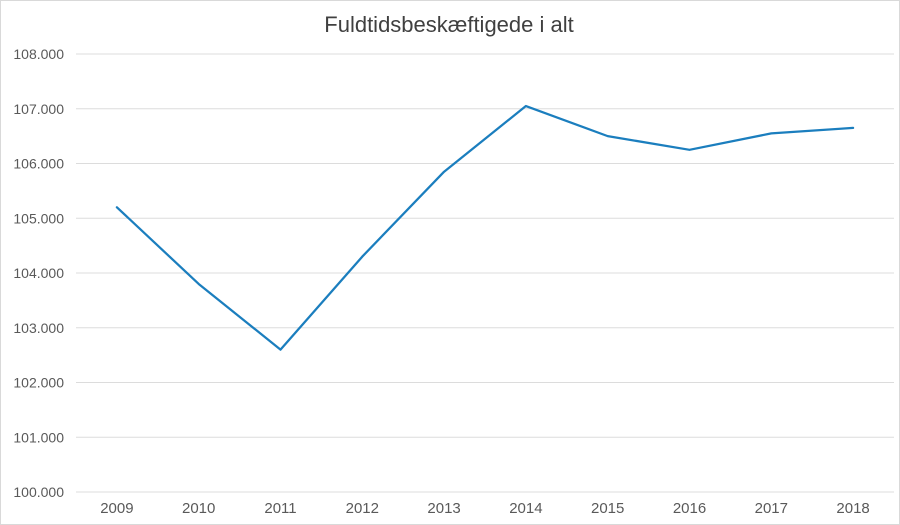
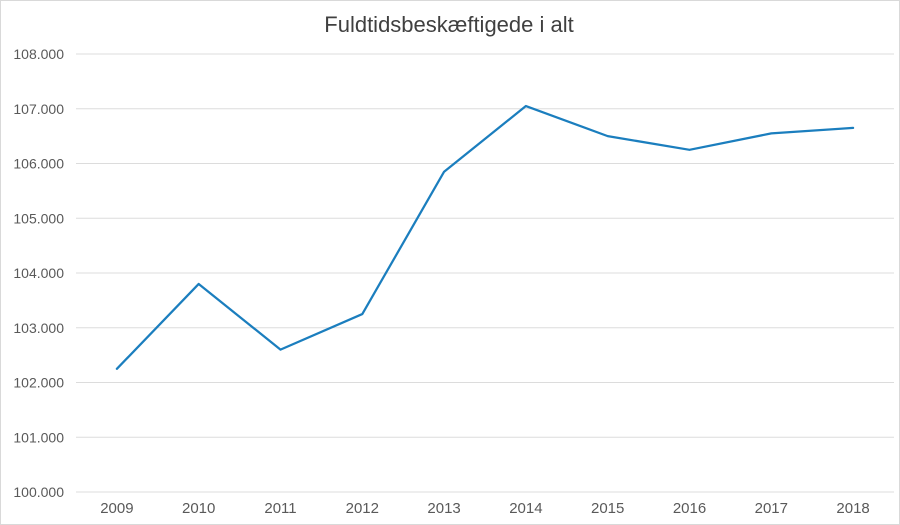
2009: 105200 -> 102200
2012: 104300 -> 103200
